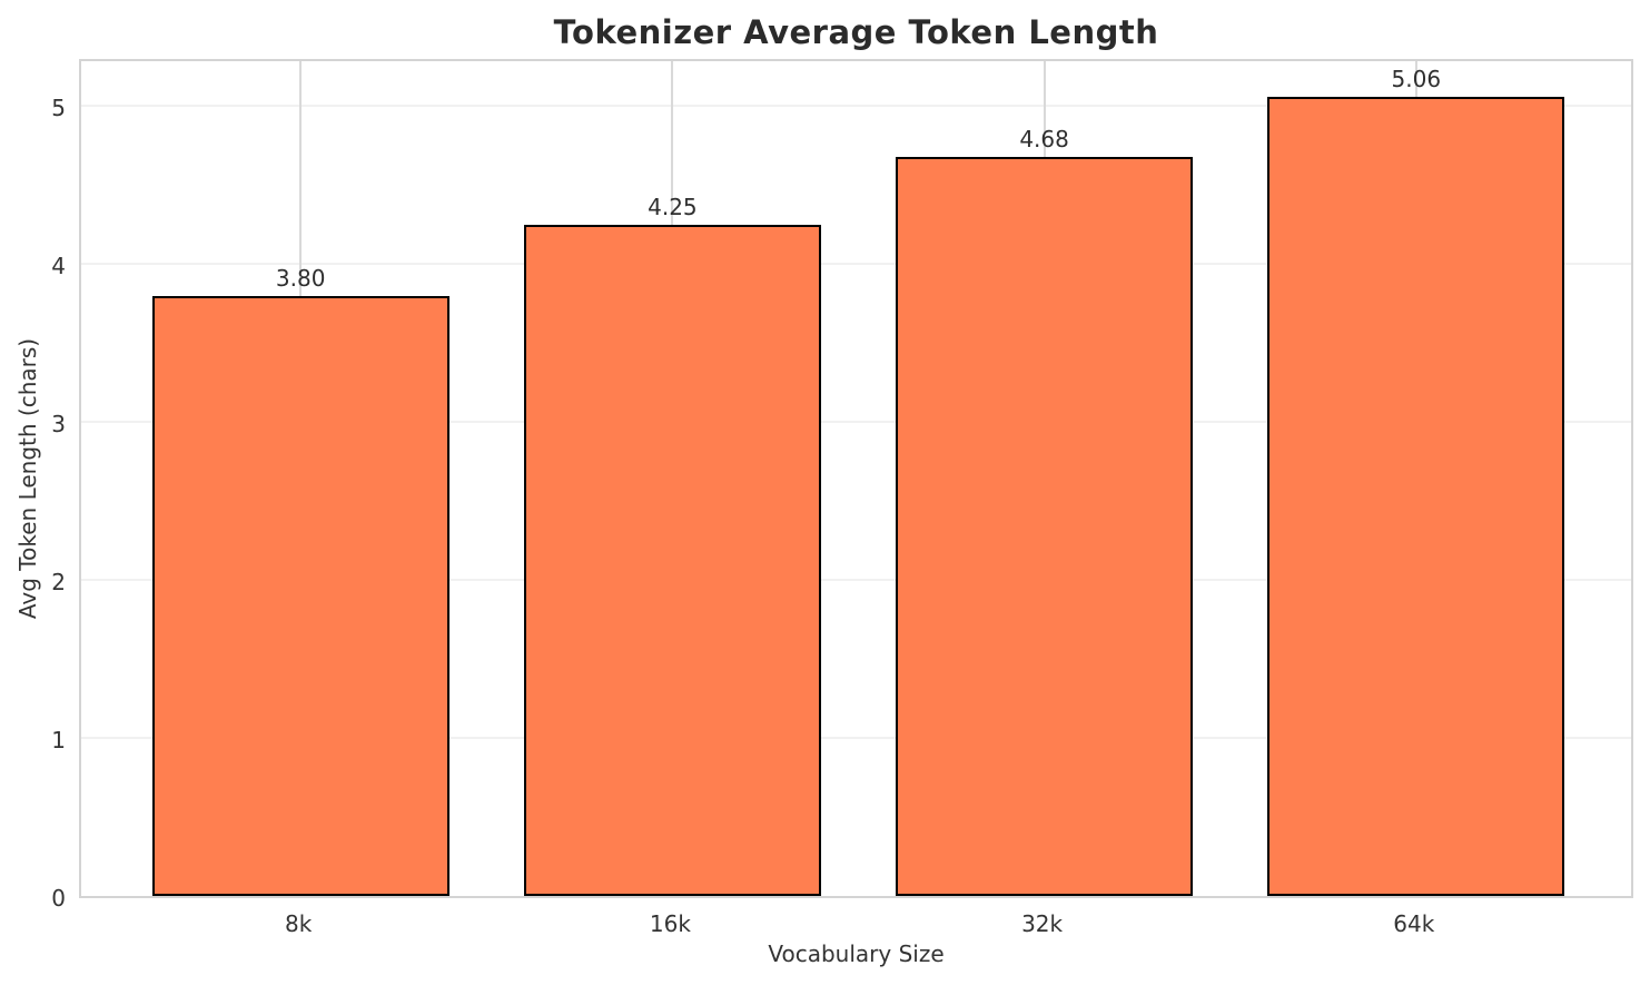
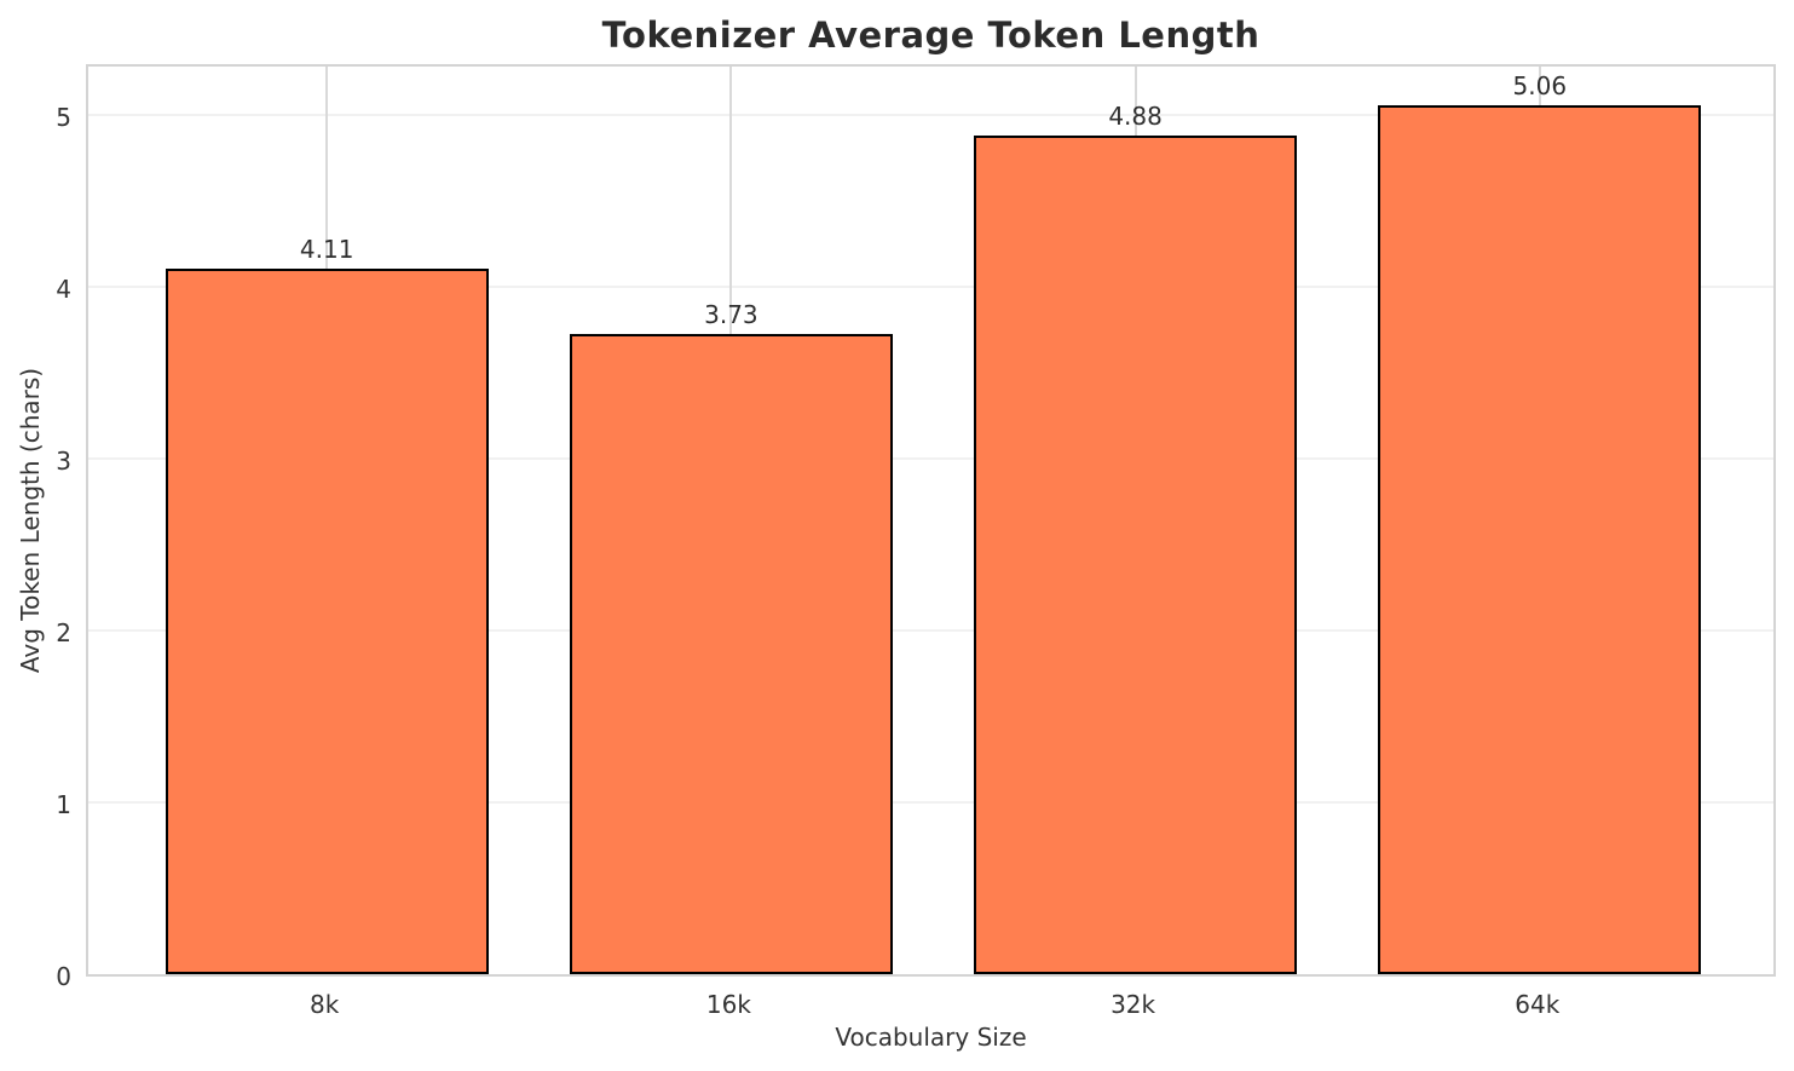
8k: 3.80 -> 4.11
16k: 4.25 -> 3.73
32k: 4.68 -> 4.88
